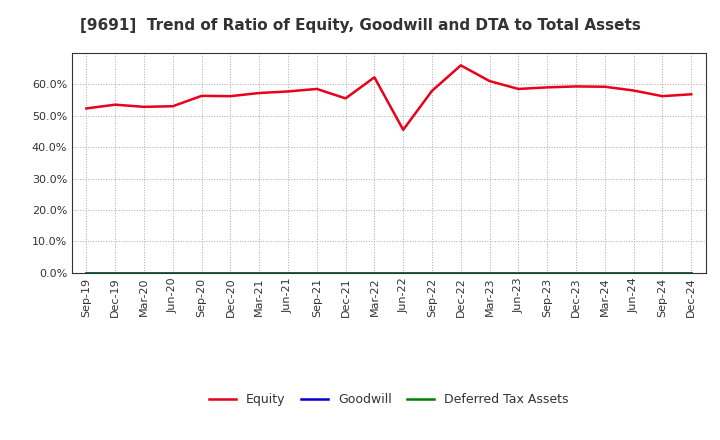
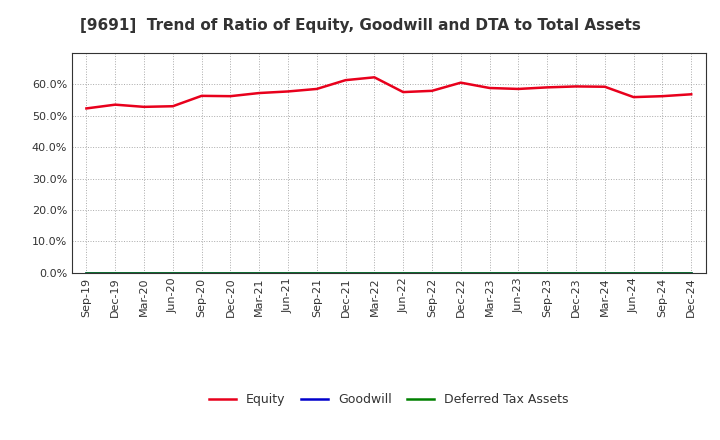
Equity/Dec-21: 55.5% -> 61.3%
Equity/Jun-22: 45.5% -> 57.5%
Equity/Dec-22: 66.0% -> 60.5%
Equity/Mar-23: 61.0% -> 58.8%
Equity/Jun-24: 58.0% -> 55.9%
